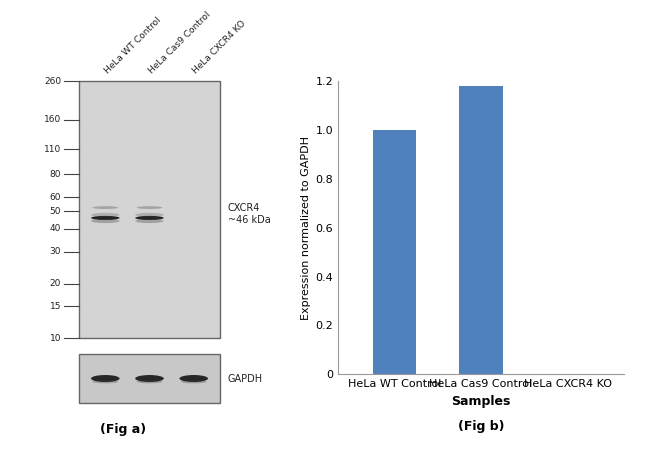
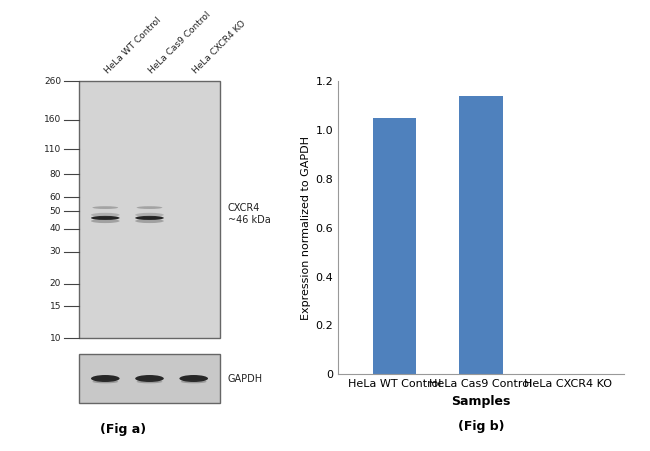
HeLa WT Control: 1.00 -> 1.05
HeLa Cas9 Control: 1.18 -> 1.14
